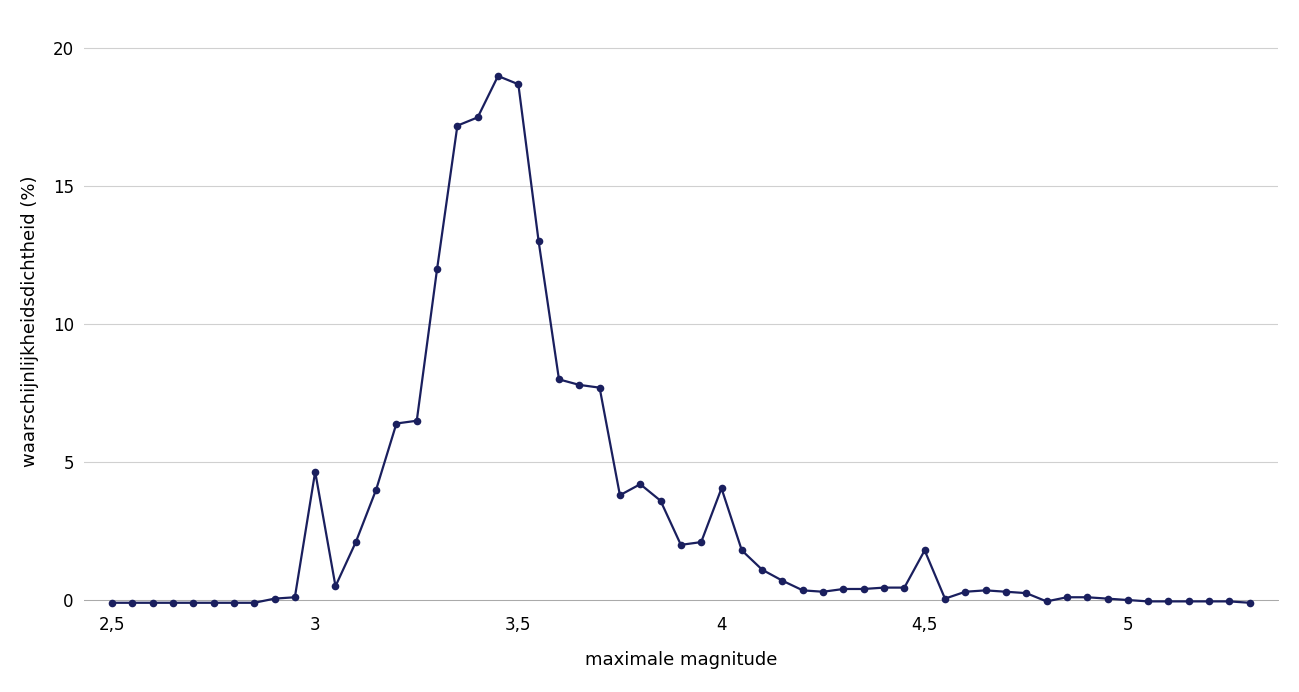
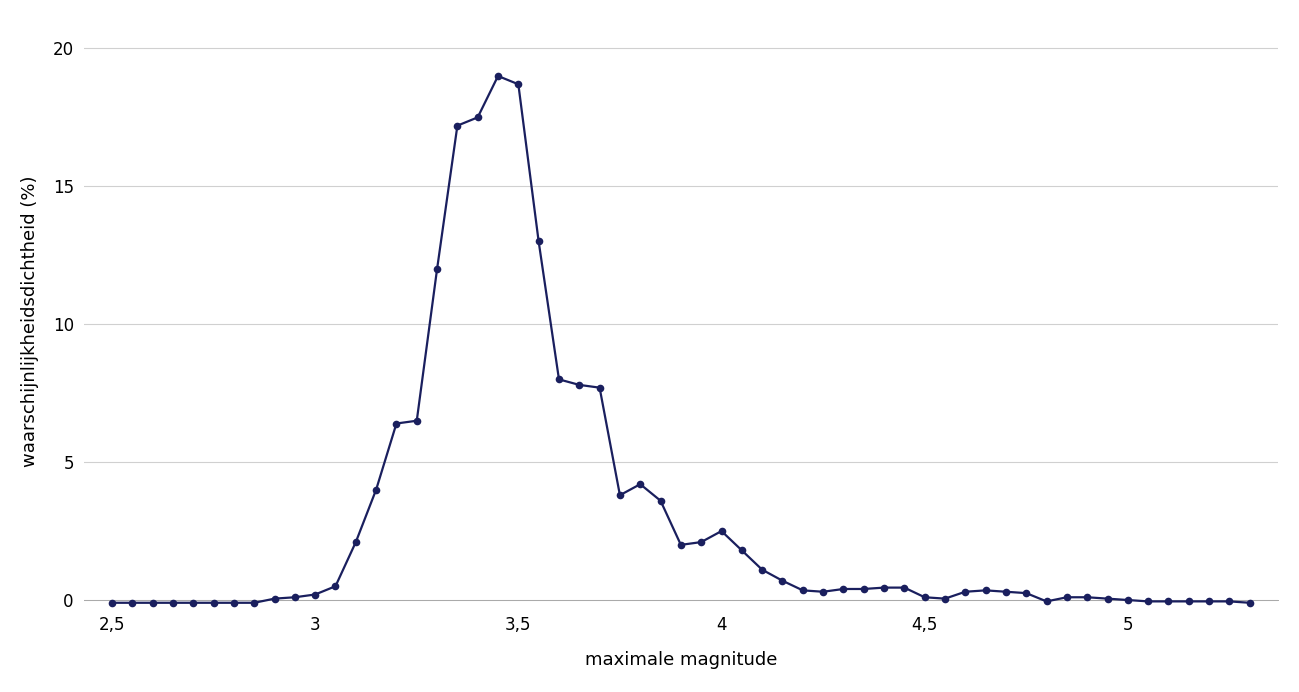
3: 4.65 -> 0.20
4: 4.05 -> 2.50
4,5: 1.80 -> 0.10
